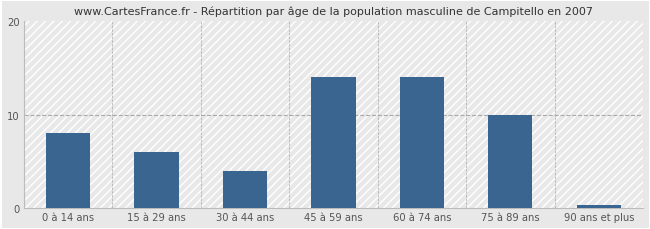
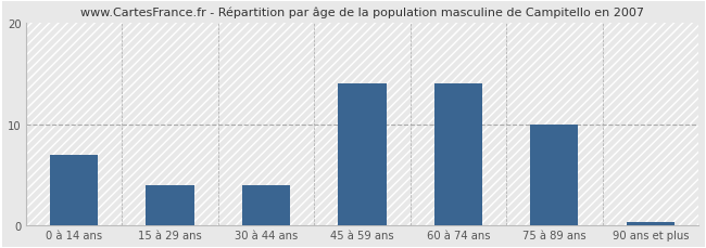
0 à 14 ans: 8.0 -> 7.0
15 à 29 ans: 6.0 -> 4.0
